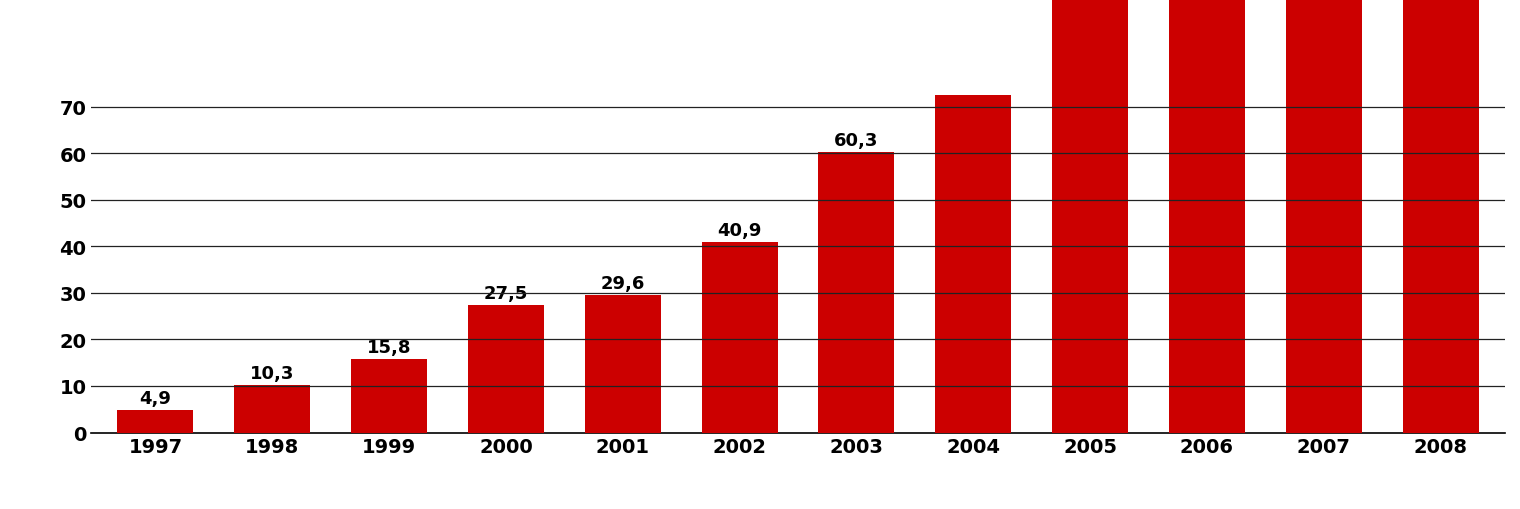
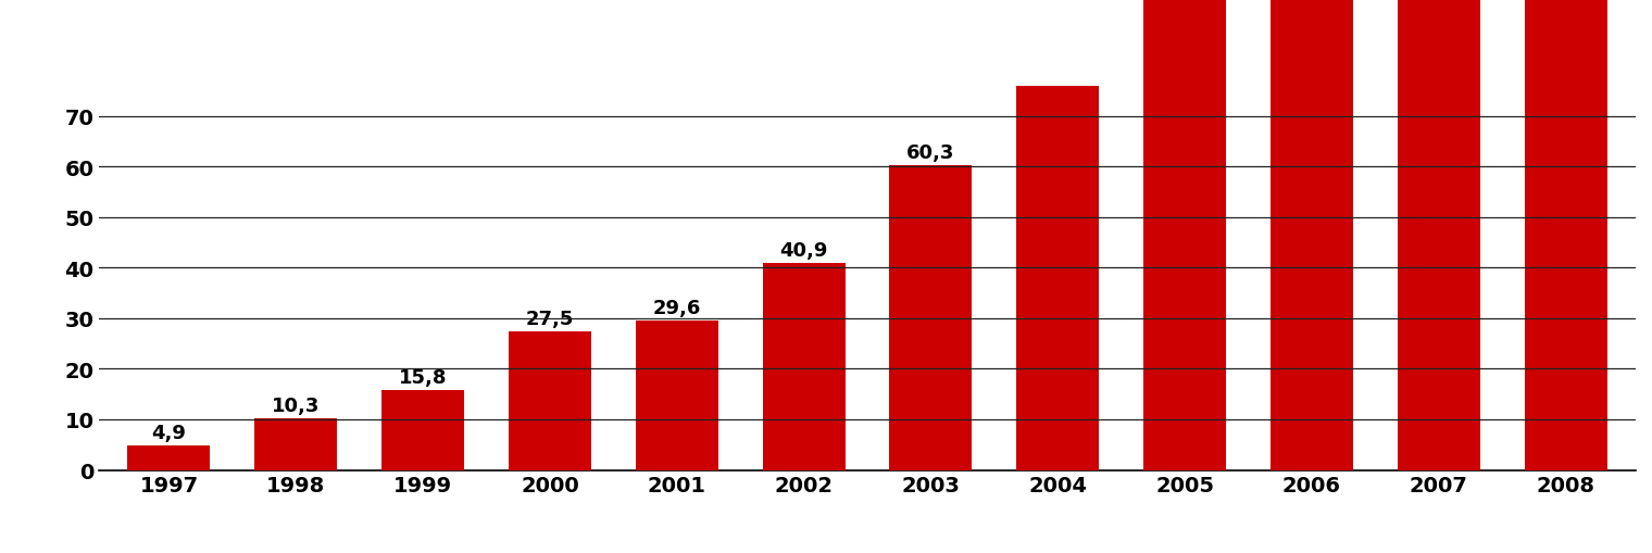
2004: 72.5 -> 76.0
